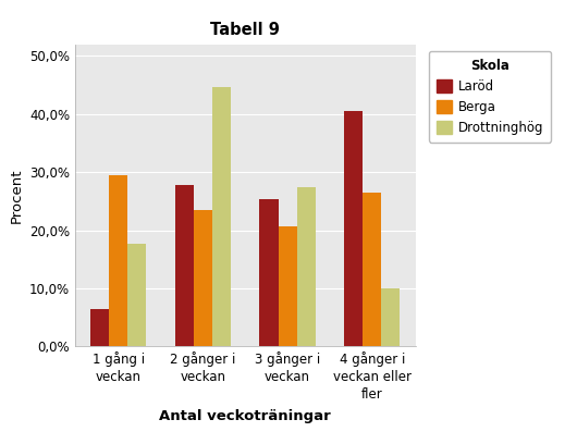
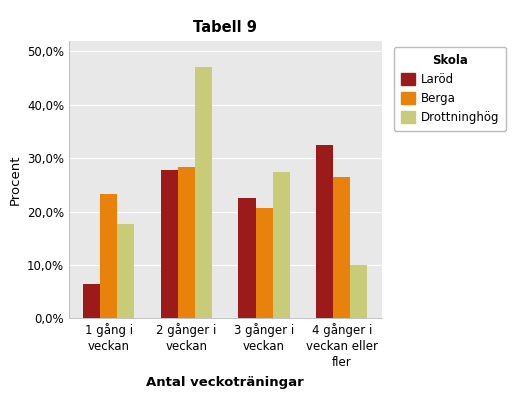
Berga/1 gång i veckan: 29,4% -> 23,2%
Berga/2 gånger i veckan: 23,4% -> 28,4%
Drottninghög/2 gånger i veckan: 44,7% -> 47,0%
Laröd/3 gånger i veckan: 25,3% -> 22,6%
Laröd/4 gånger i veckan eller fler: 40,5% -> 32,4%
